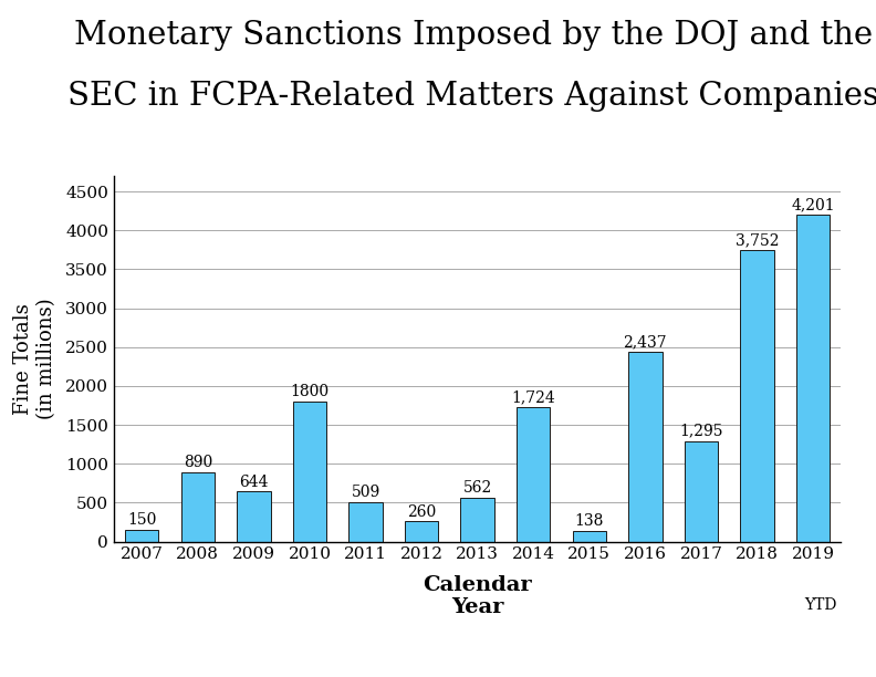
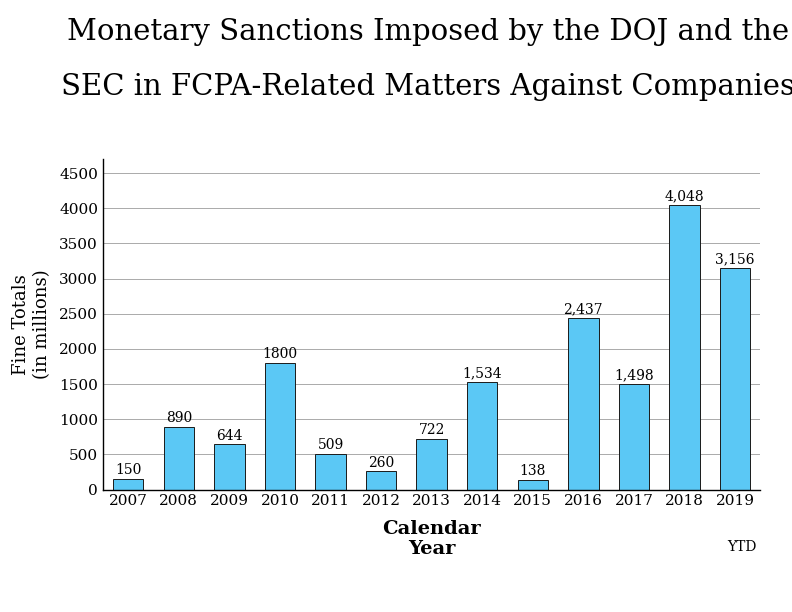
2013: 562 -> 722
2014: 1,724 -> 1,534
2017: 1,295 -> 1,498
2018: 3,752 -> 4,048
2019: 4,201 -> 3,156
